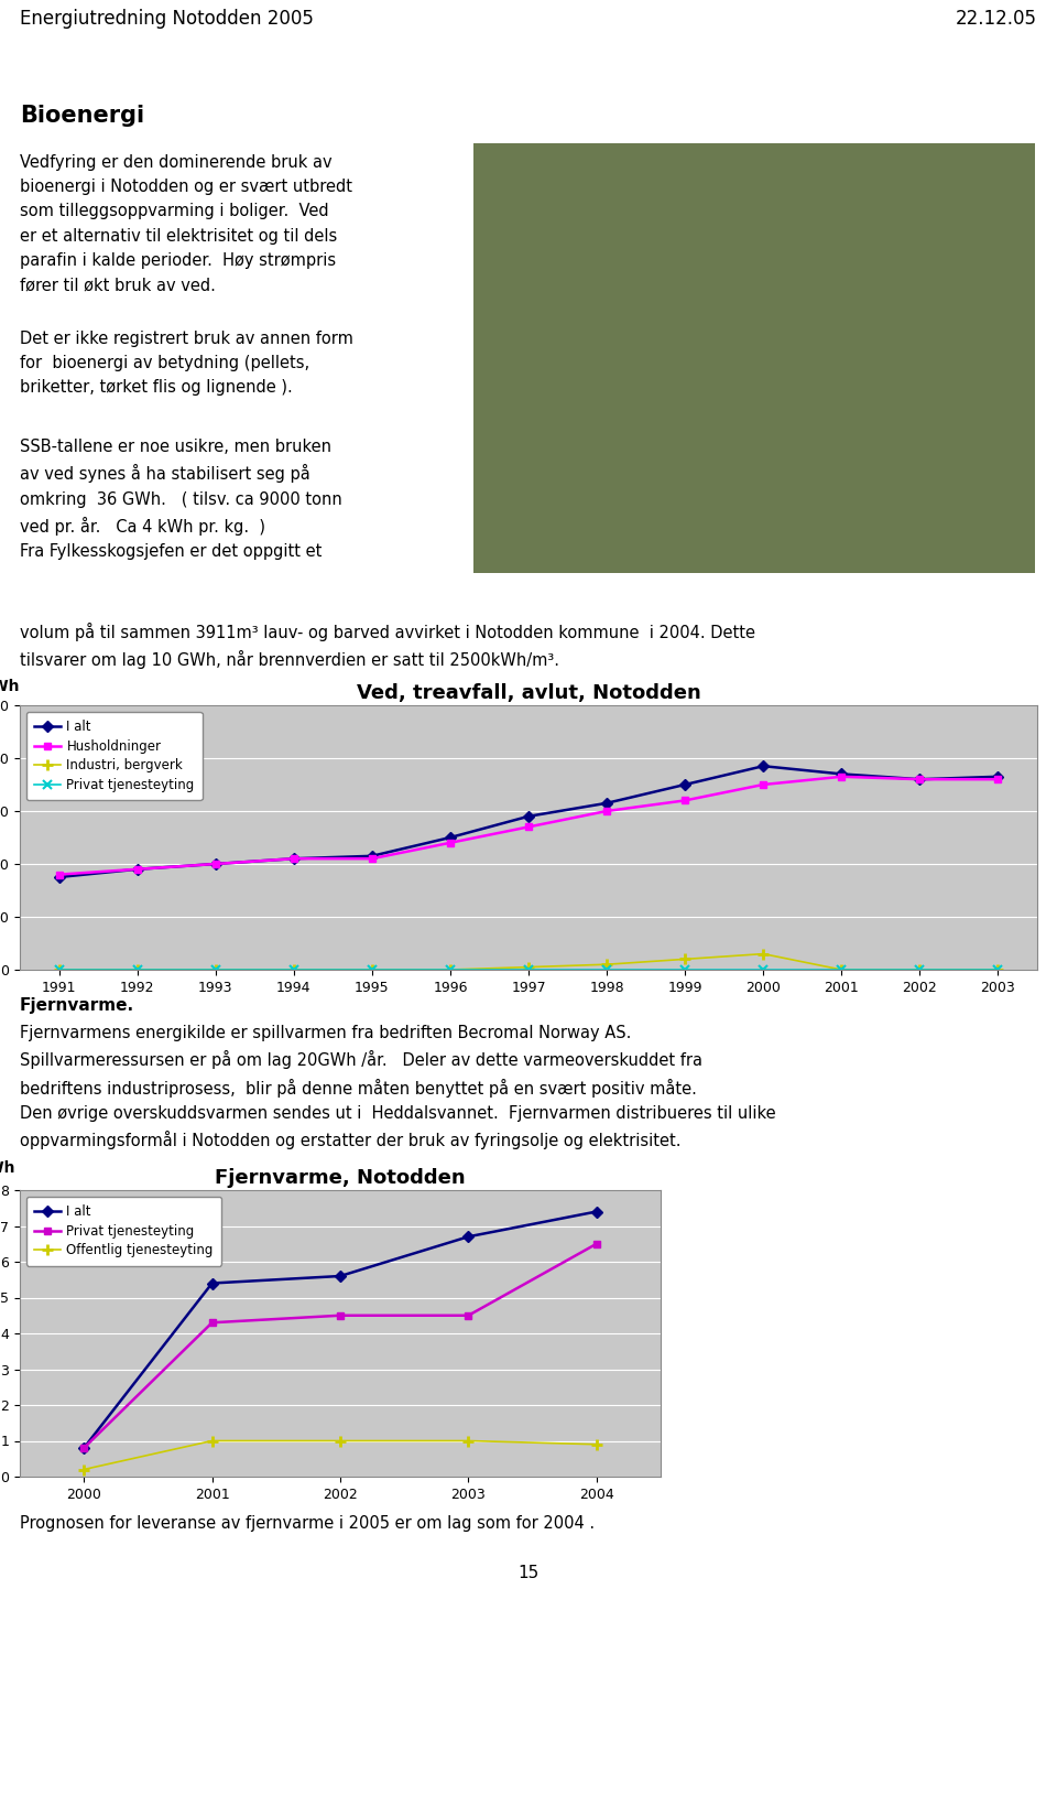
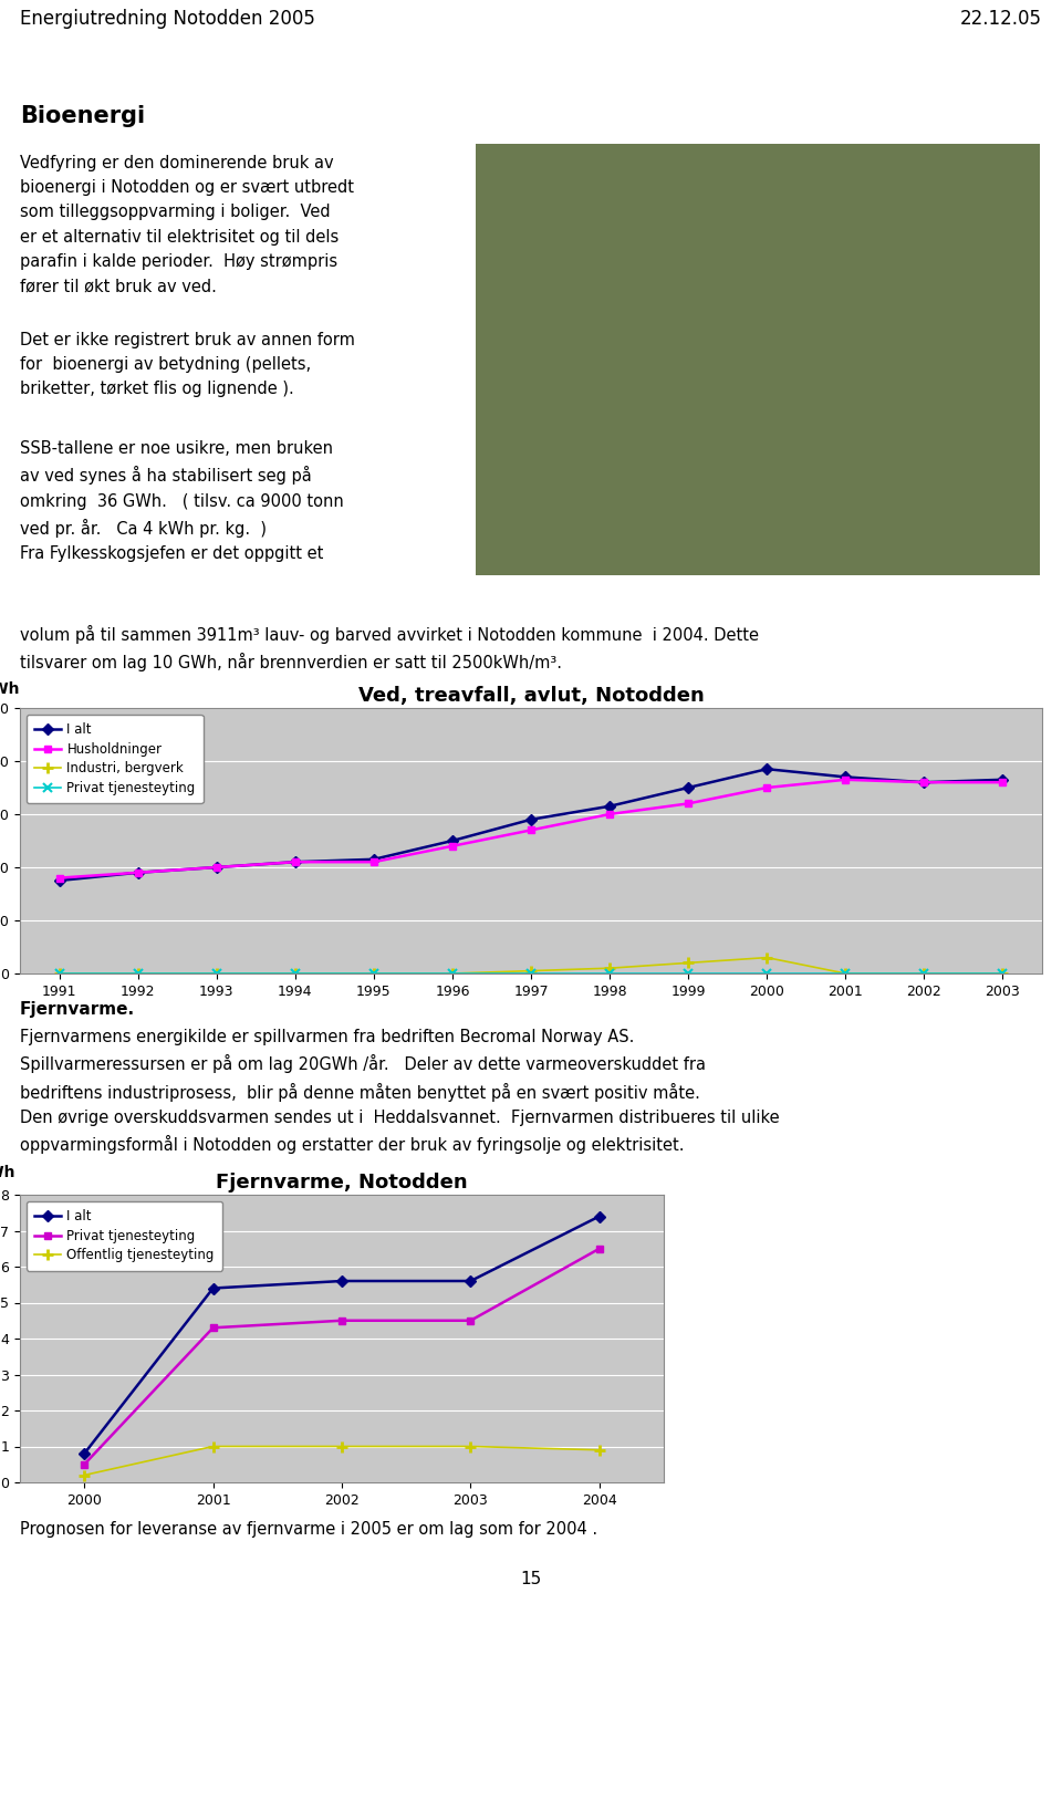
Fjernvarme, Notodden/Privat tjenesteyting/2000: 0.8 -> 0.5
Fjernvarme, Notodden/I alt/2003: 6.7 -> 5.6
